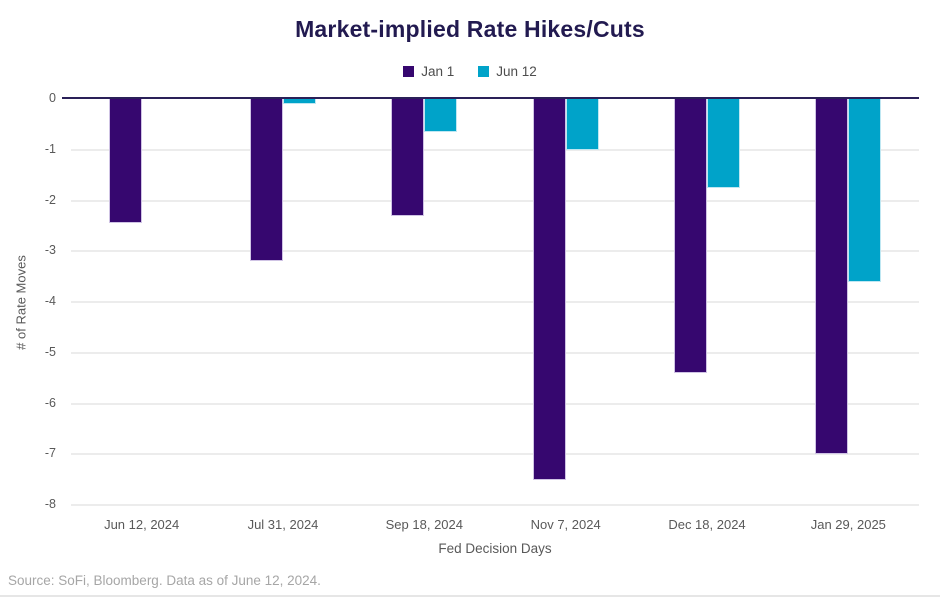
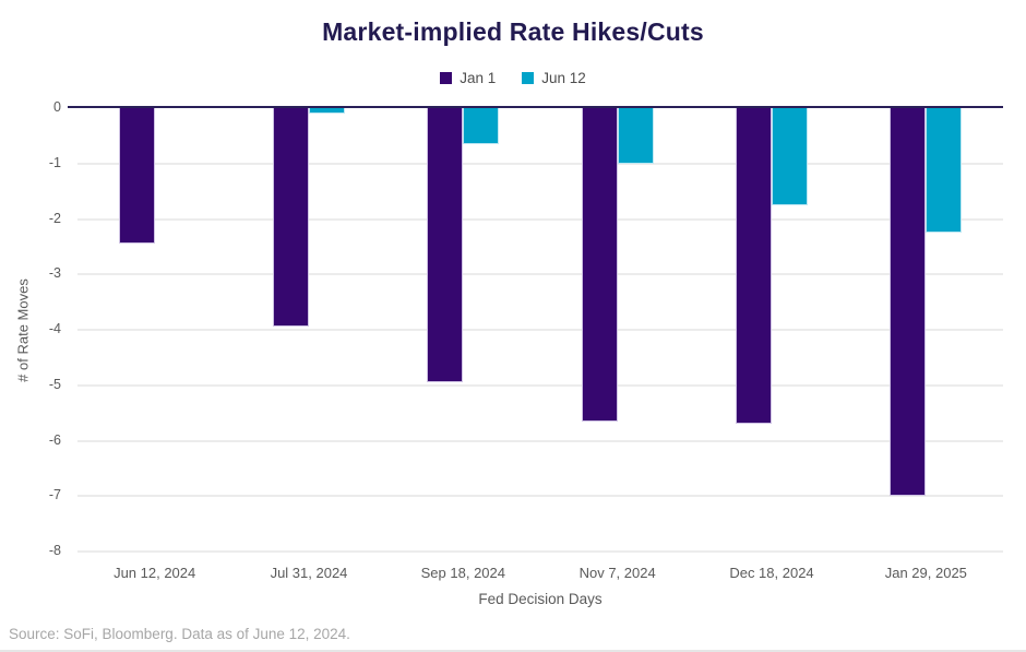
Jan 1/Jul 31, 2024: -3.2 -> -4.0
Jan 1/Sep 18, 2024: -2.3 -> -5.0
Jan 1/Nov 7, 2024: -7.5 -> -5.7
Jan 1/Dec 18, 2024: -5.4 -> -5.7
Jun 12/Jan 29, 2025: -3.6 -> -2.2
